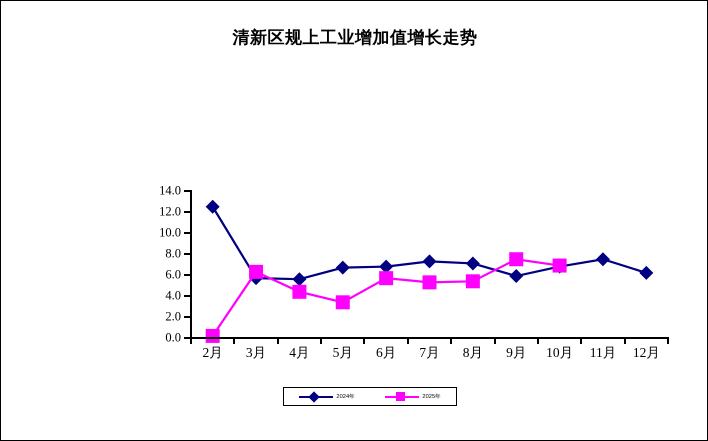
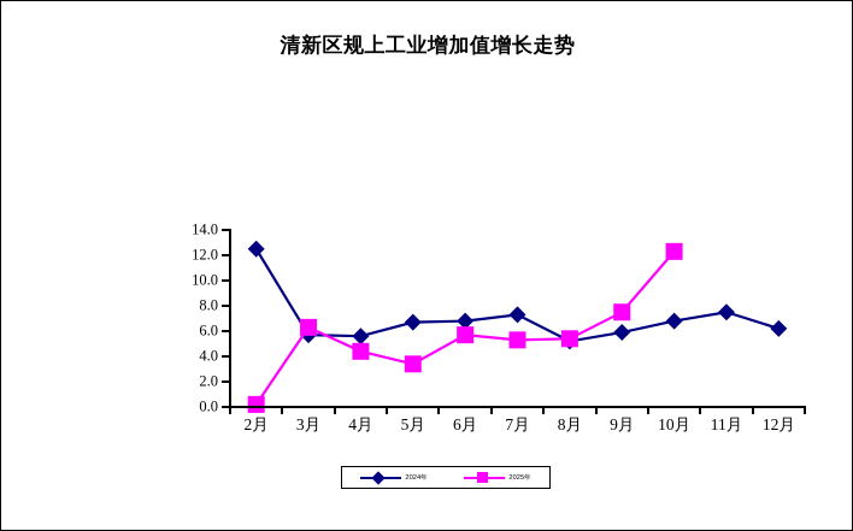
2024年/8月: 7.1 -> 5.2
2025年/10月: 6.9 -> 12.3
